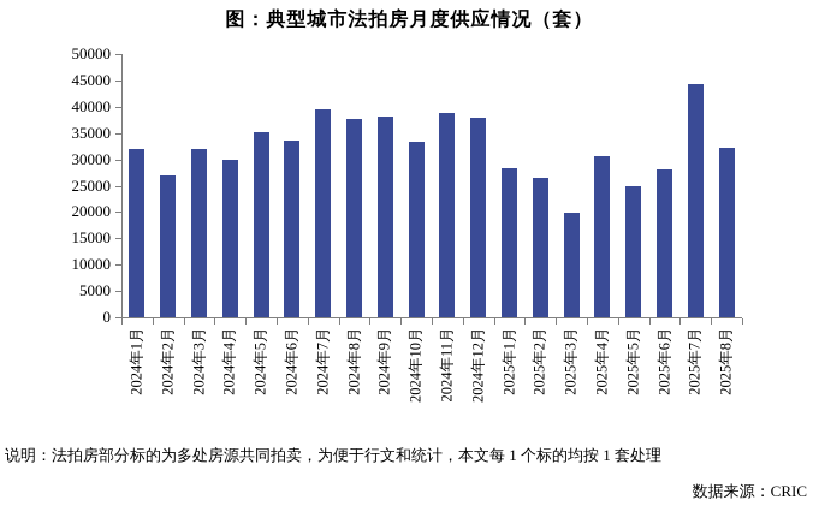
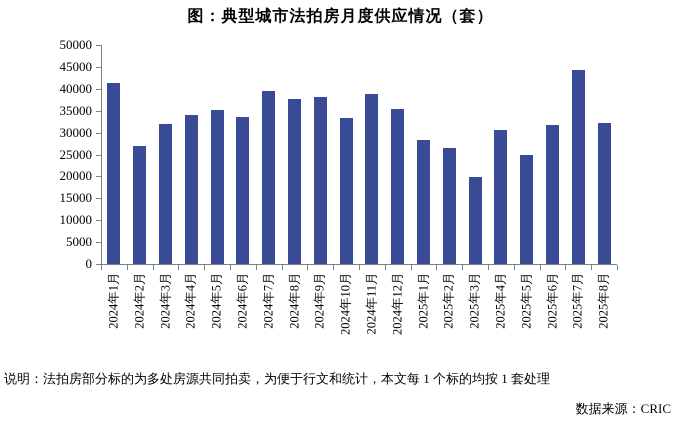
2024年1月: 32000 -> 41000
2024年4月: 30000 -> 34000
2024年12月: 38000 -> 36000
2025年6月: 28000 -> 32000
